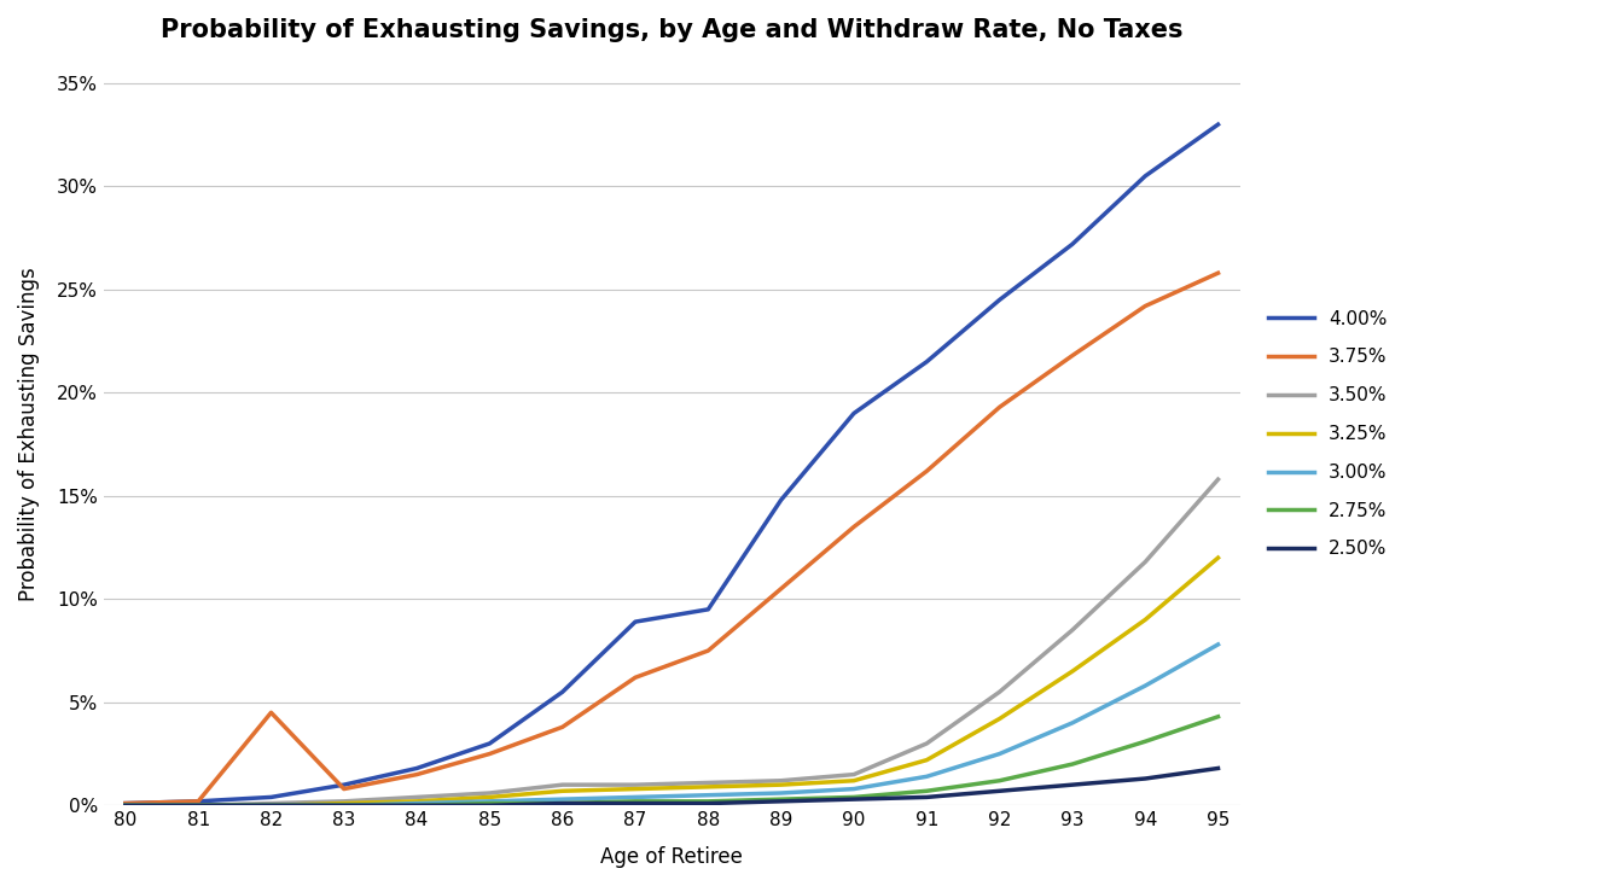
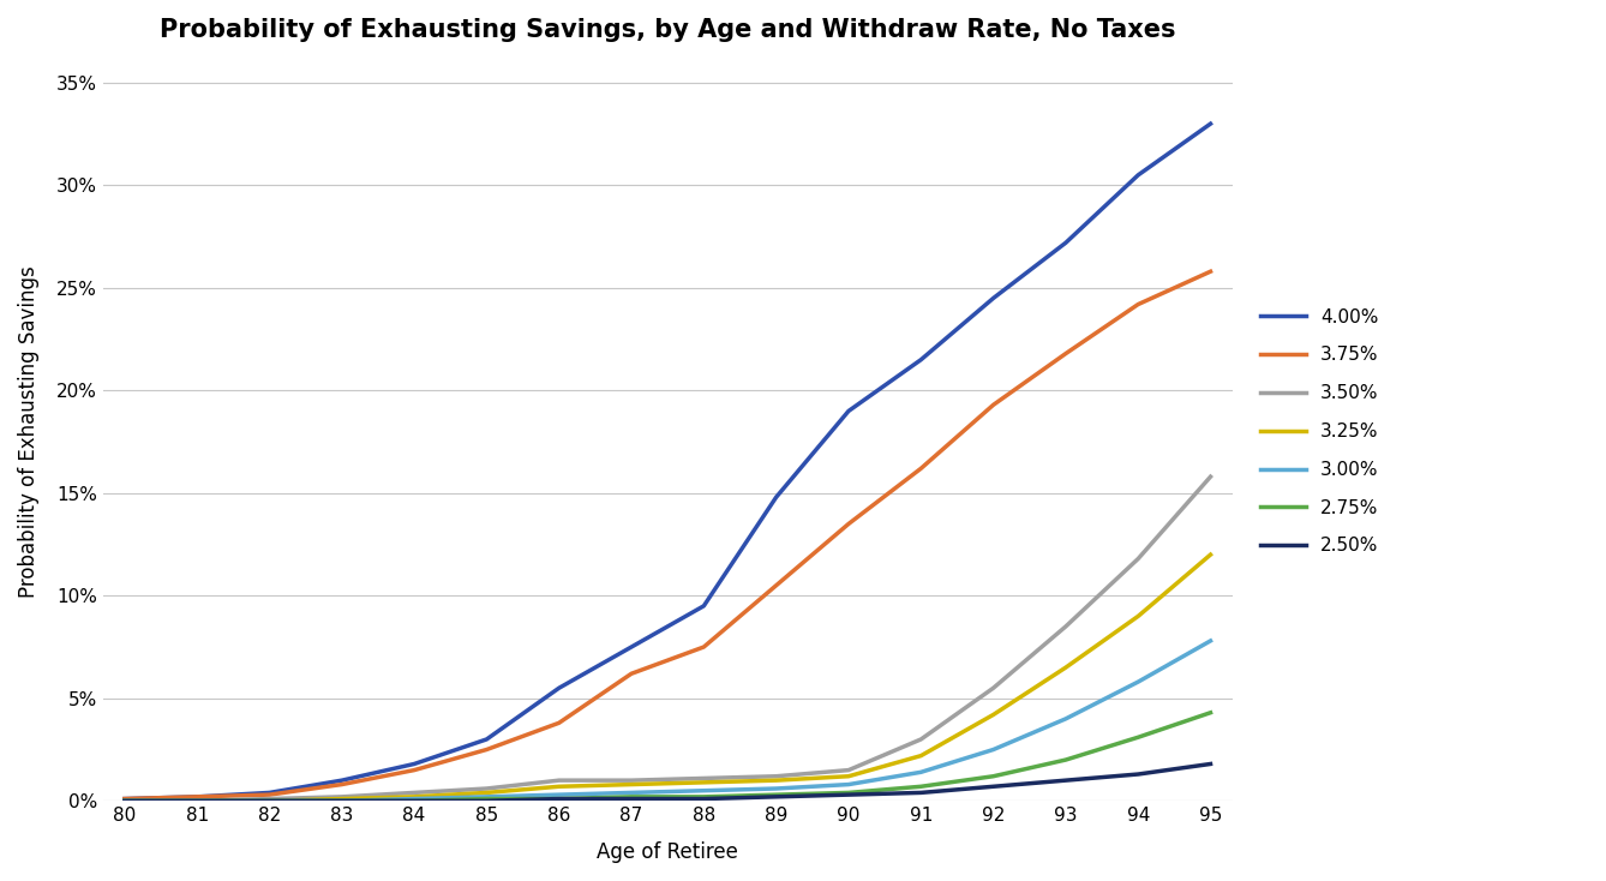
3.75%/82: 4.5% -> 0.3%
4.00%/87: 8.9% -> 7.5%
